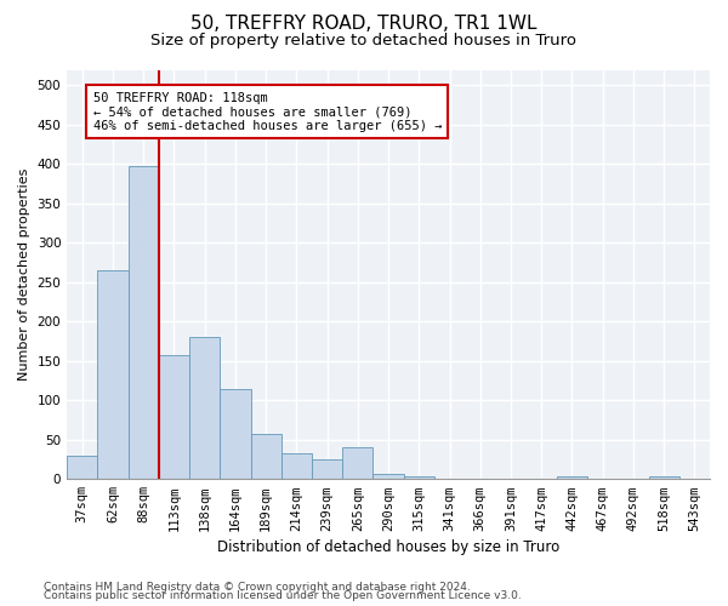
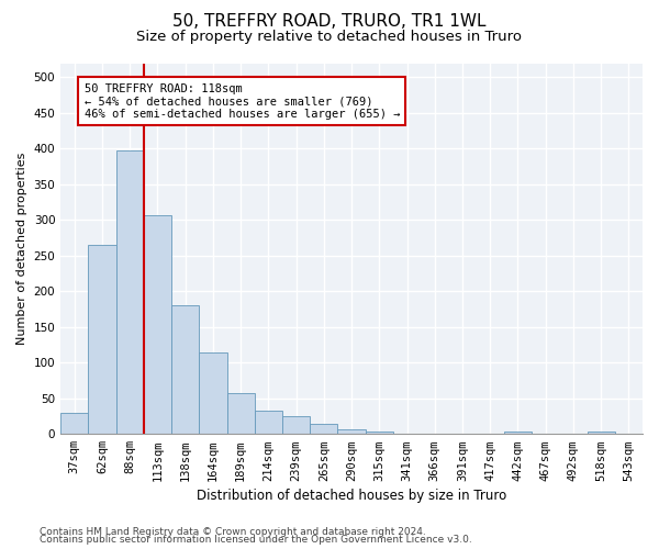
113sqm: 158 -> 307
265sqm: 40 -> 14
